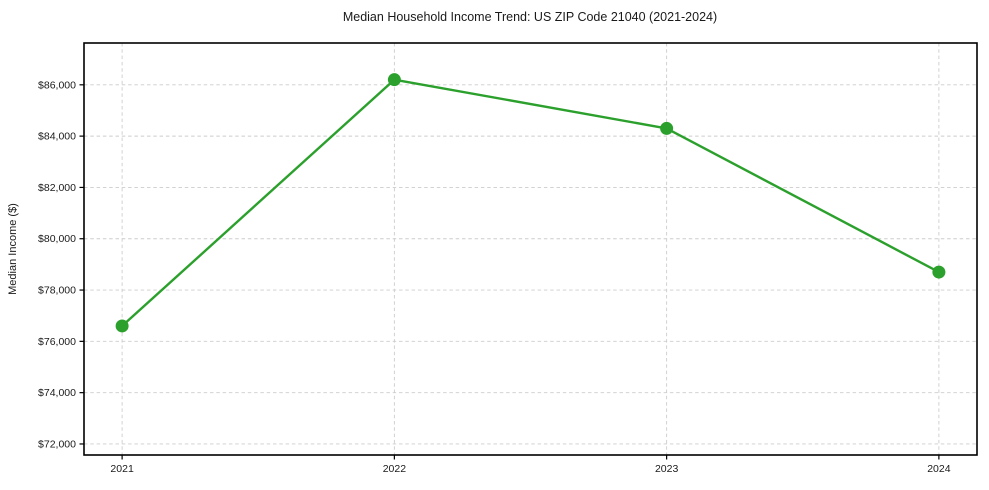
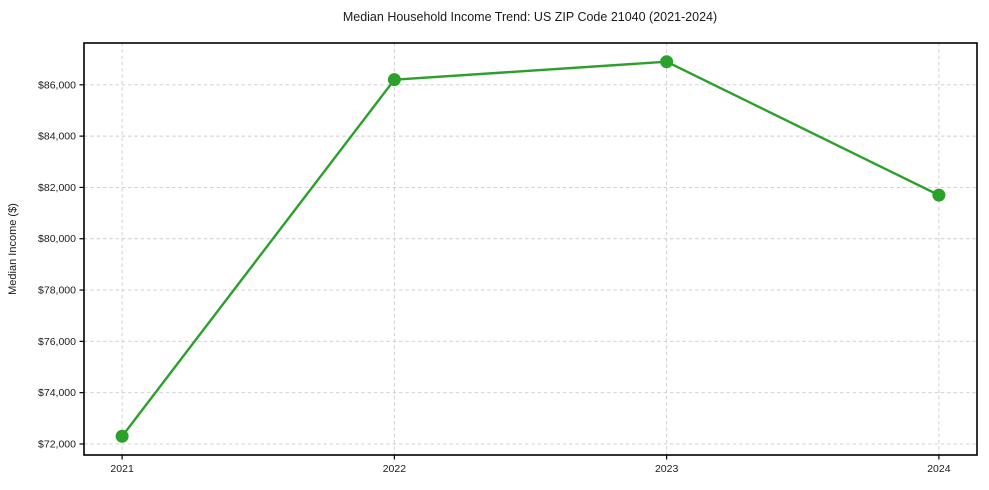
2021: $76600 -> $72300
2023: $84300 -> $86900
2024: $78700 -> $81700
